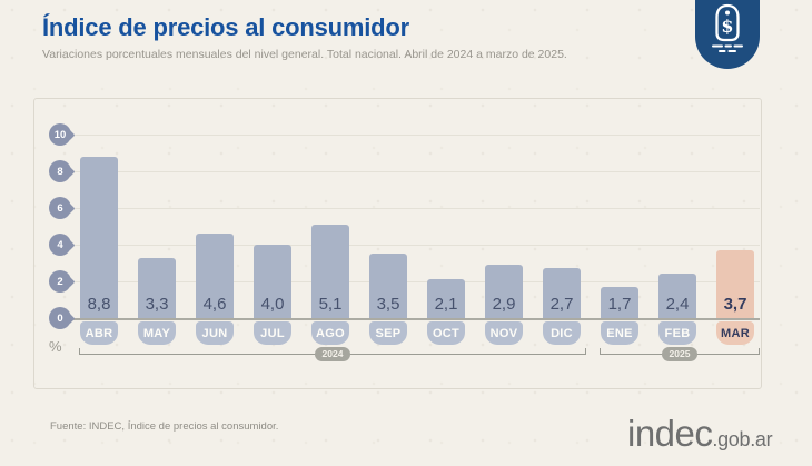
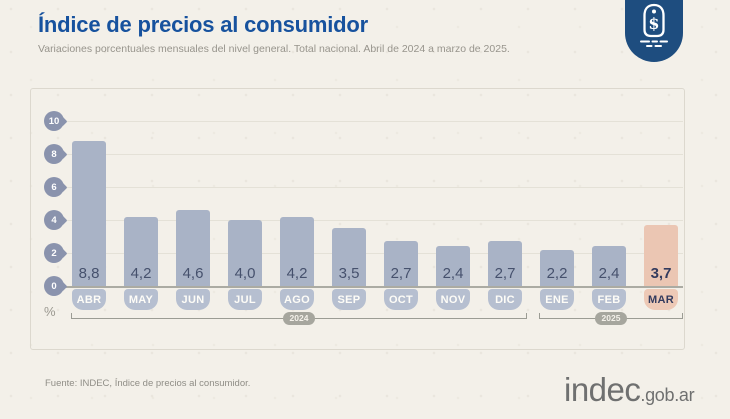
MAY: 3,3 -> 4,2
AGO: 5,1 -> 4,2
OCT: 2,1 -> 2,7
NOV: 2,9 -> 2,4
ENE: 1,7 -> 2,2
